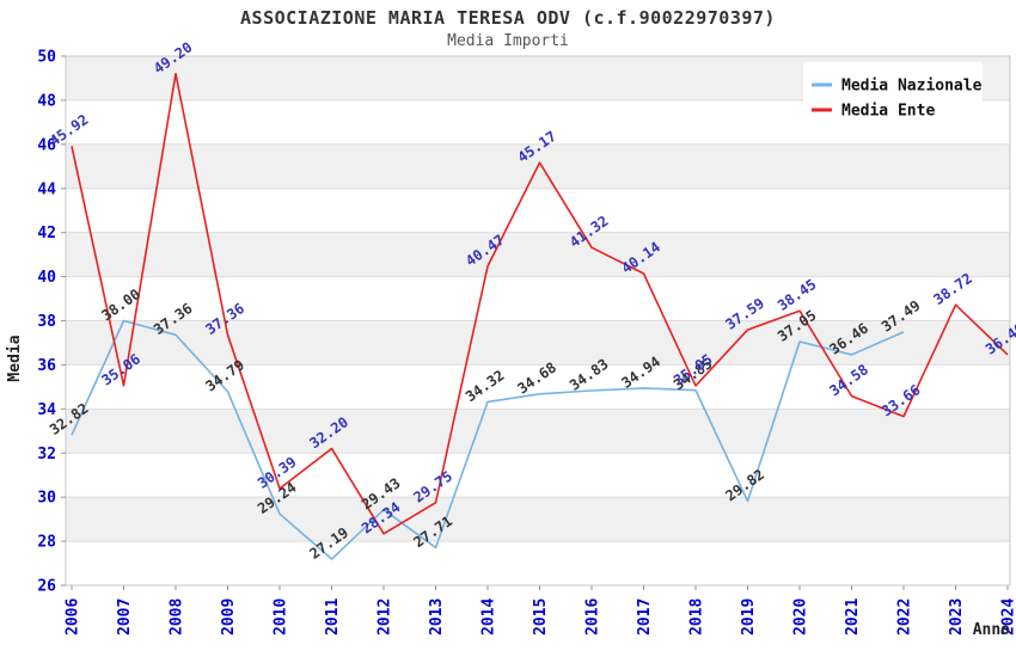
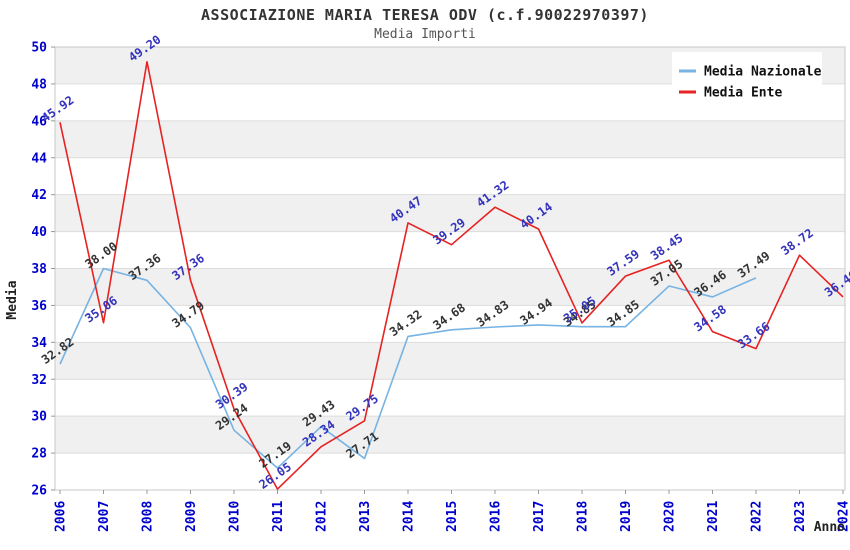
Media Ente/2011: 32.20 -> 26.05
Media Ente/2015: 45.17 -> 39.29
Media Nazionale/2019: 29.82 -> 34.85
